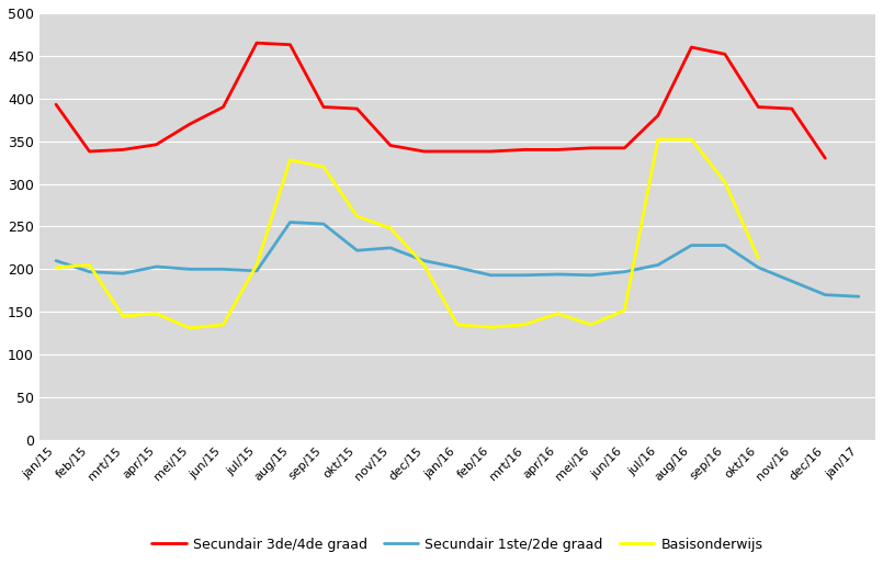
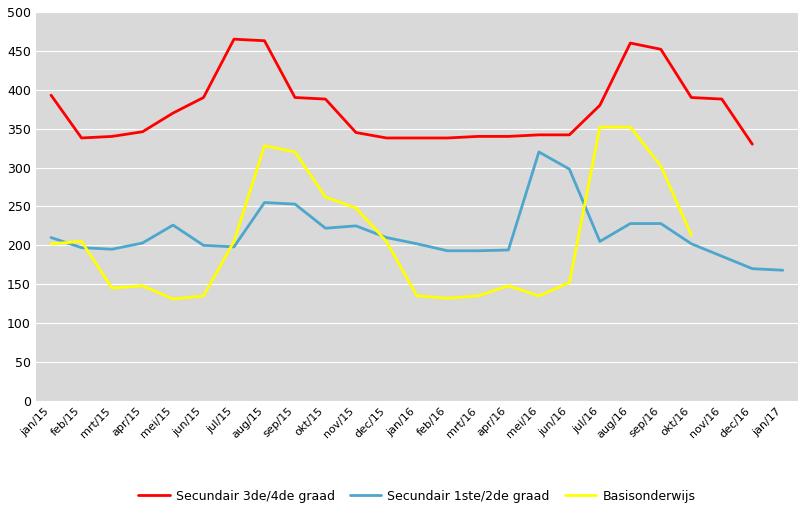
Secundair 1ste/2de graad/mei/15: 200 -> 226
Secundair 1ste/2de graad/mei/16: 193 -> 320
Secundair 1ste/2de graad/jun/16: 197 -> 298
